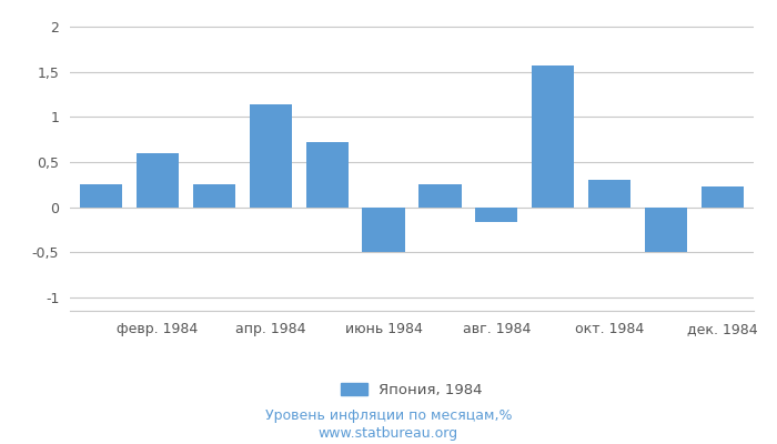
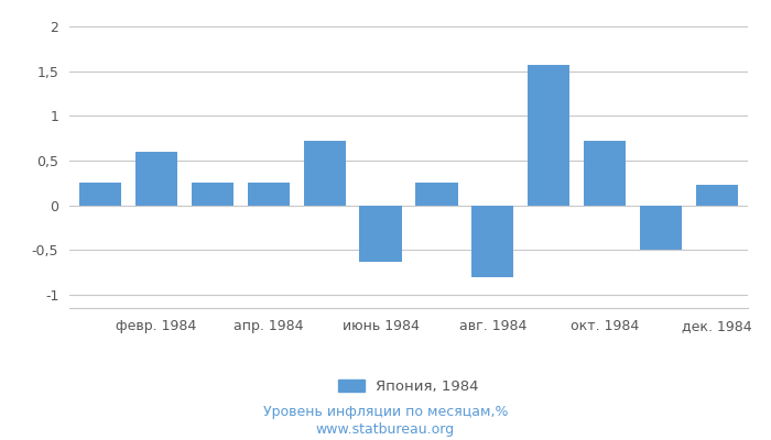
апр. 1984: 1,14 -> 0,25
июнь 1984: -0,50 -> -0,63
авг. 1984: -0,16 -> -0,80
окт. 1984: 0,30 -> 0,72
